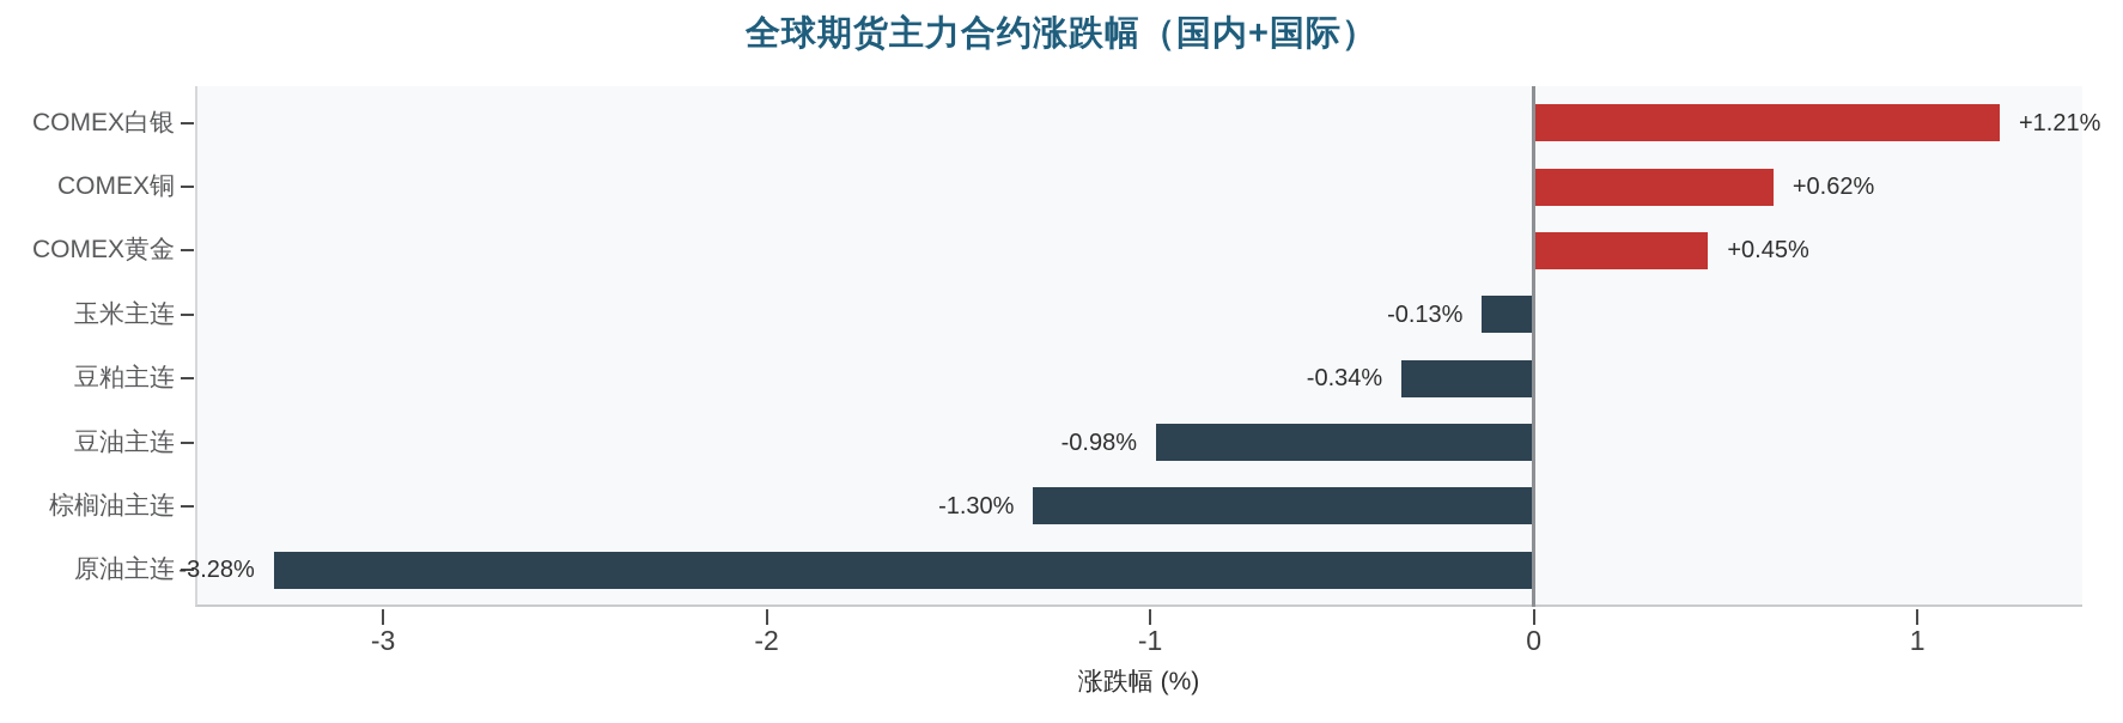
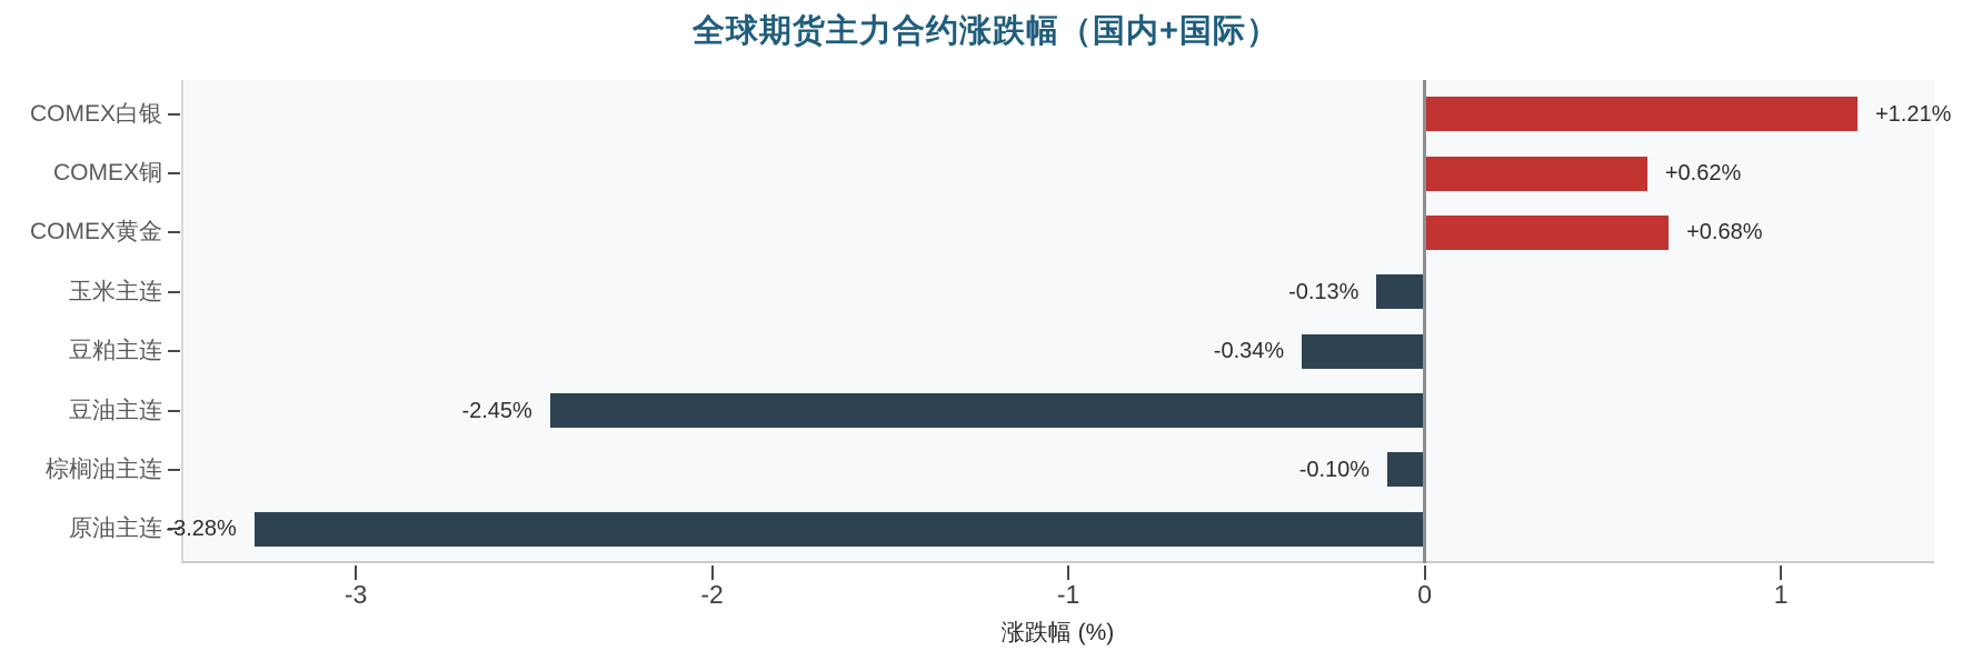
COMEX黄金: +0.45% -> +0.68%
豆油主连: -0.98% -> -2.45%
棕榈油主连: -1.30% -> -0.10%
